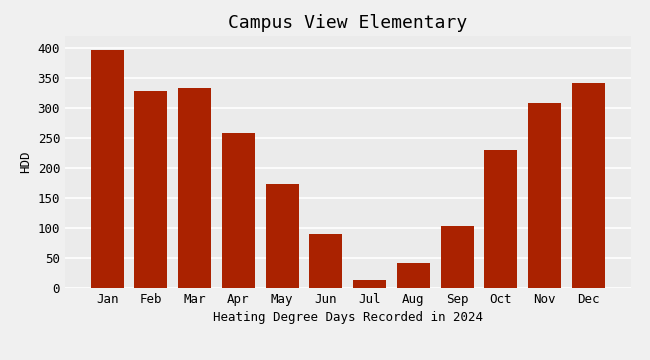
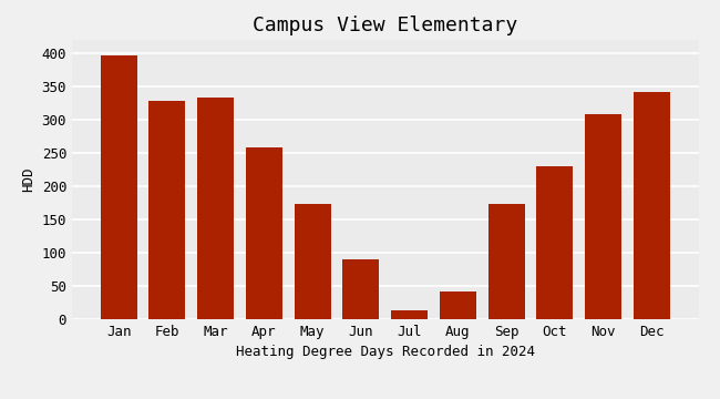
Sep: 104 -> 174
